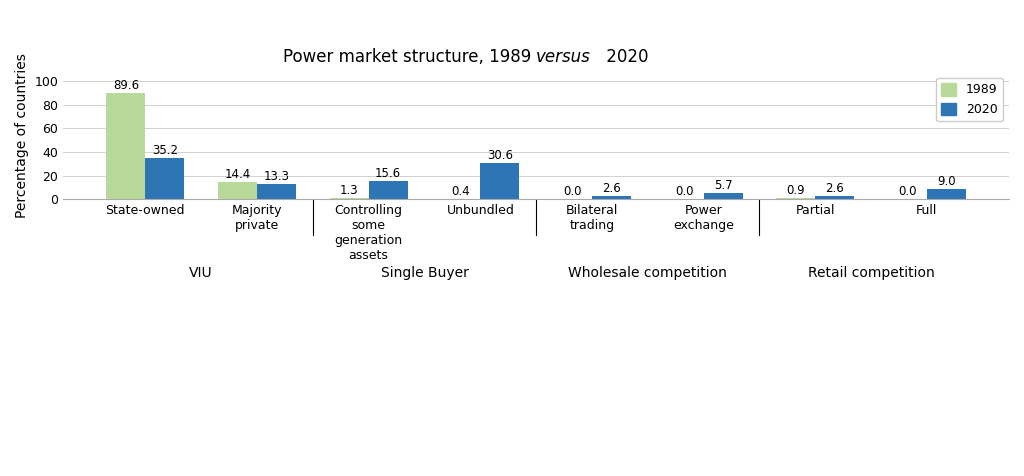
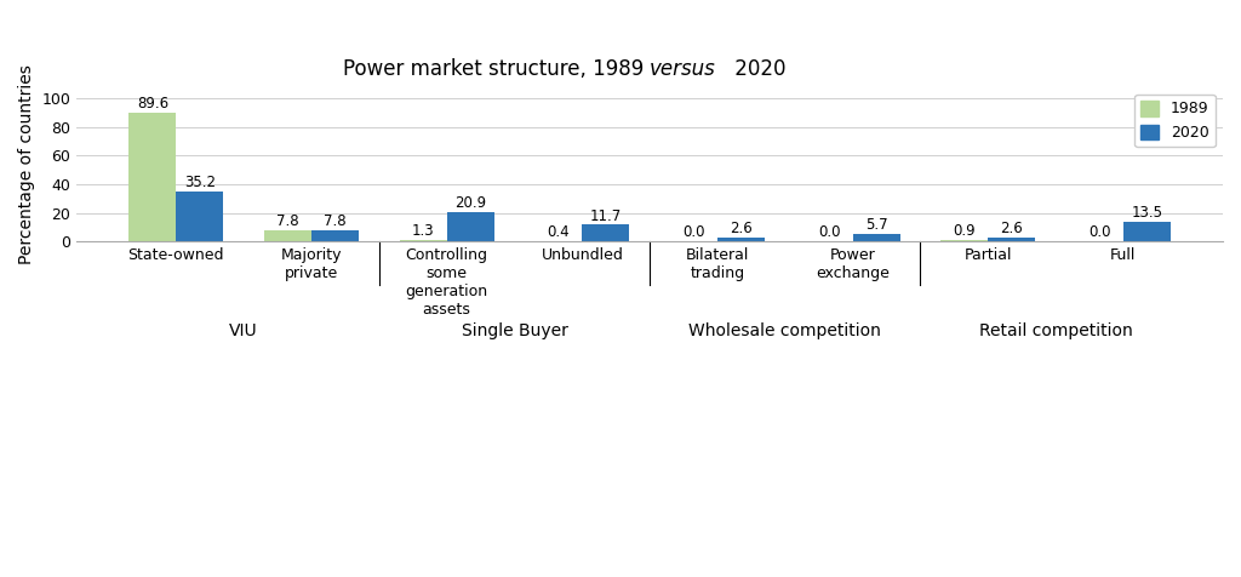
1989/Majority private: 14.4 -> 7.8
2020/Majority private: 13.3 -> 7.8
2020/Controlling some generation assets: 15.6 -> 20.9
2020/Unbundled: 30.6 -> 11.7
2020/Full: 9.0 -> 13.5
